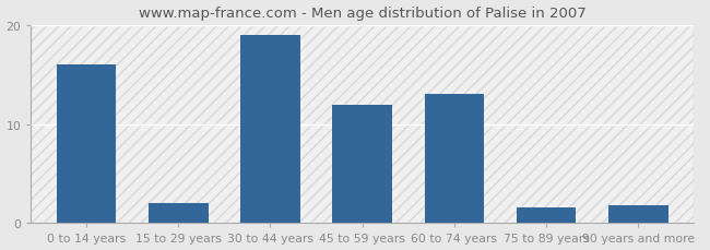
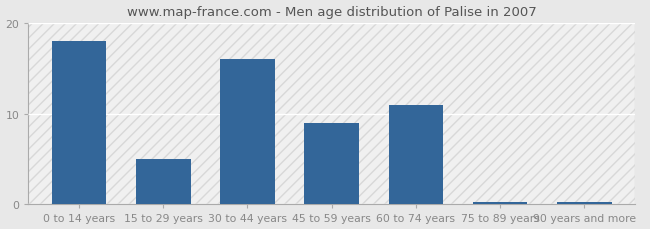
0 to 14 years: 16.0 -> 18.0
15 to 29 years: 2.0 -> 5.0
30 to 44 years: 19.0 -> 16.0
45 to 59 years: 12.0 -> 9.0
60 to 74 years: 13.0 -> 11.0
75 to 89 years: 1.6 -> 0.3
90 years and more: 1.8 -> 0.3
